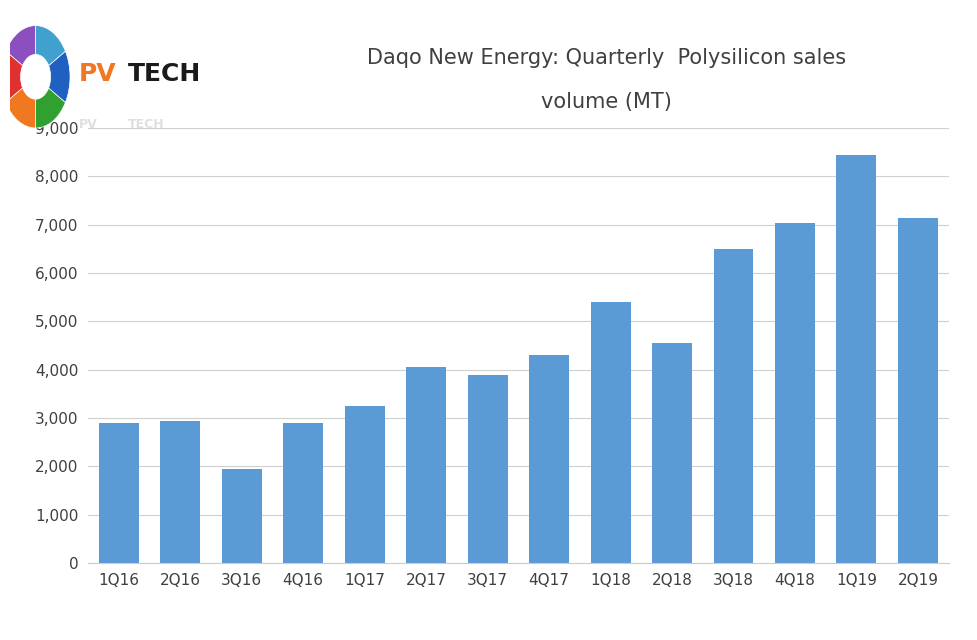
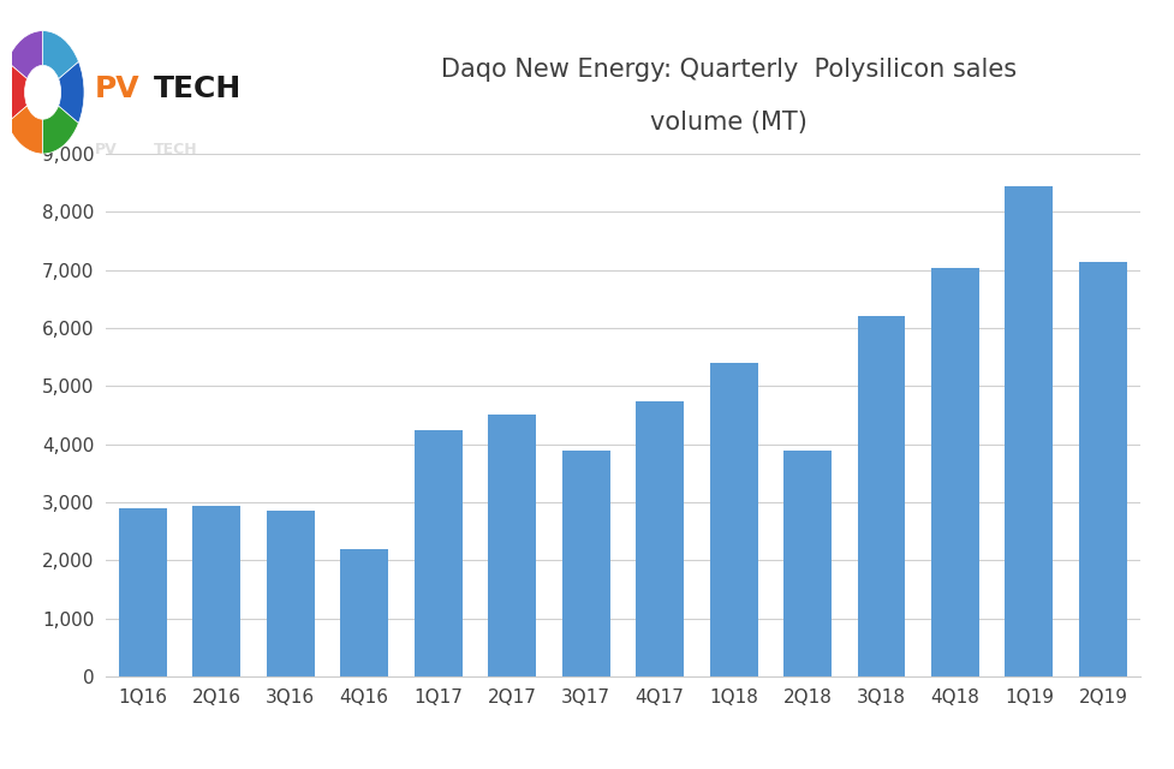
3Q16: 1,950 -> 2,850
4Q16: 2,900 -> 2,200
1Q17: 3,250 -> 4,250
2Q17: 4,050 -> 4,520
4Q17: 4,300 -> 4,730
2Q18: 4,550 -> 3,900
3Q18: 6,500 -> 6,200
